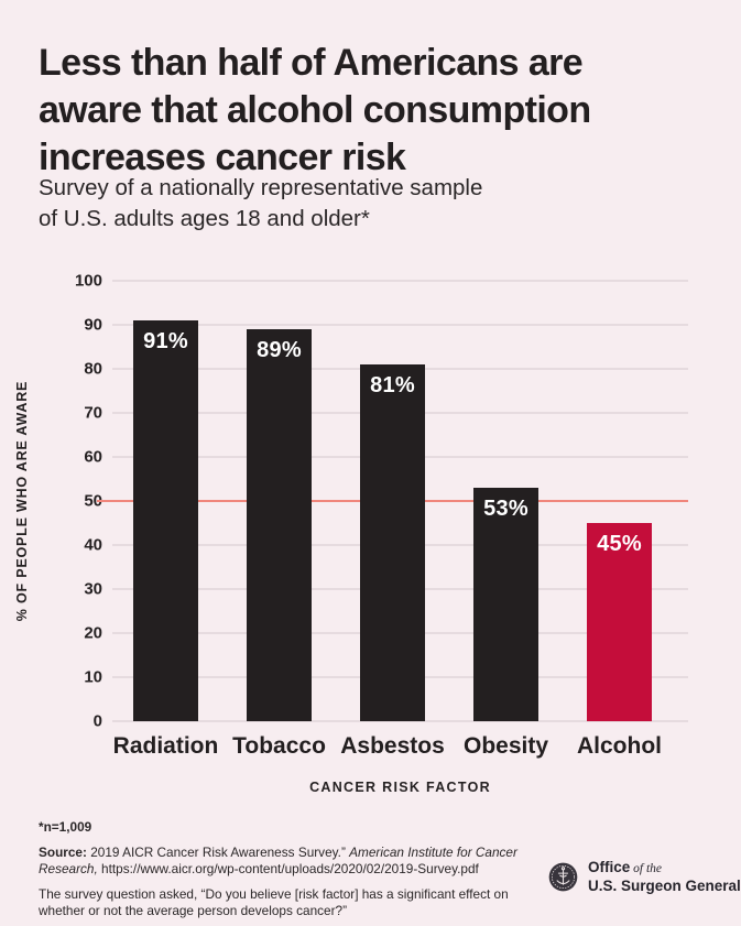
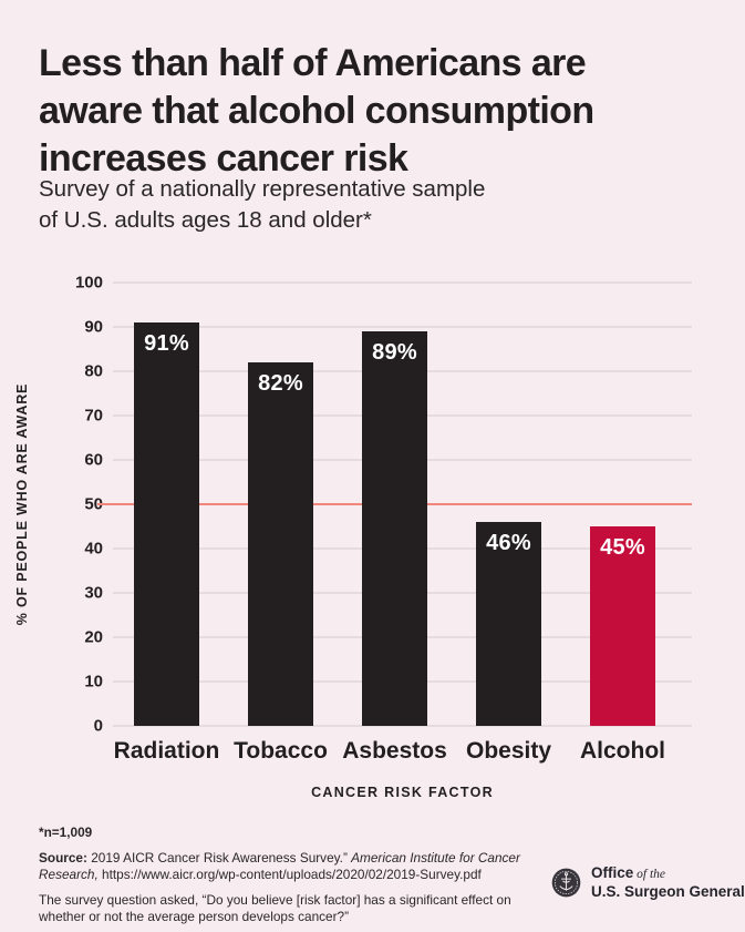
Tobacco: 89% -> 82%
Asbestos: 81% -> 89%
Obesity: 53% -> 46%
